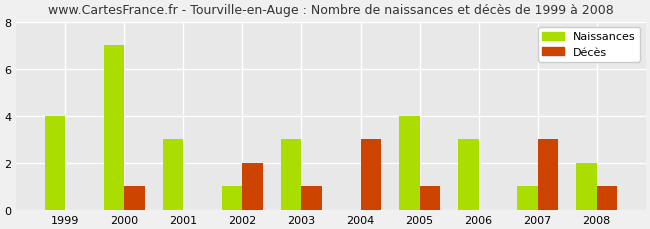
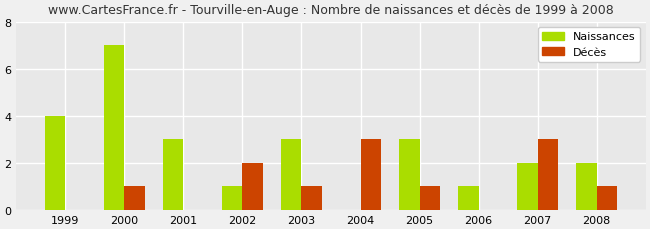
Naissances/2005: 4 -> 3
Naissances/2006: 3 -> 1
Naissances/2007: 1 -> 2
